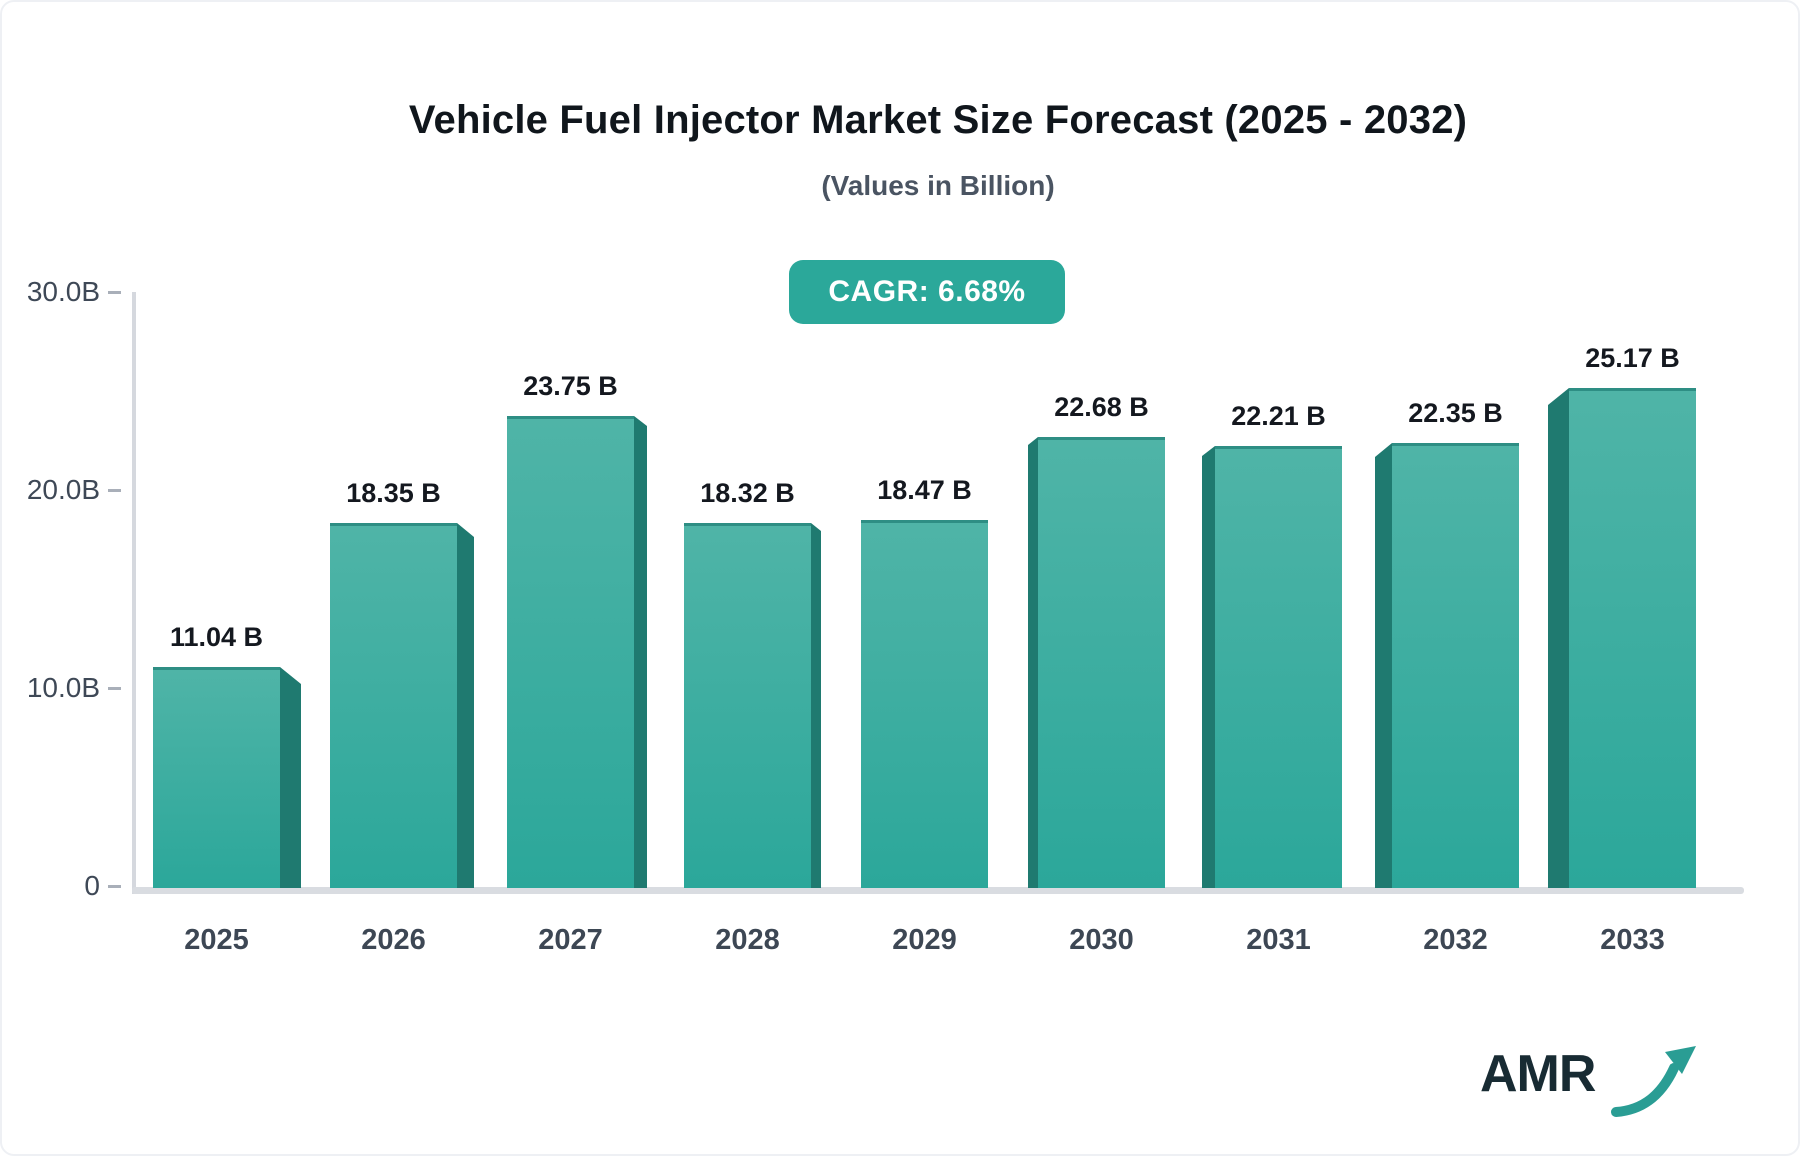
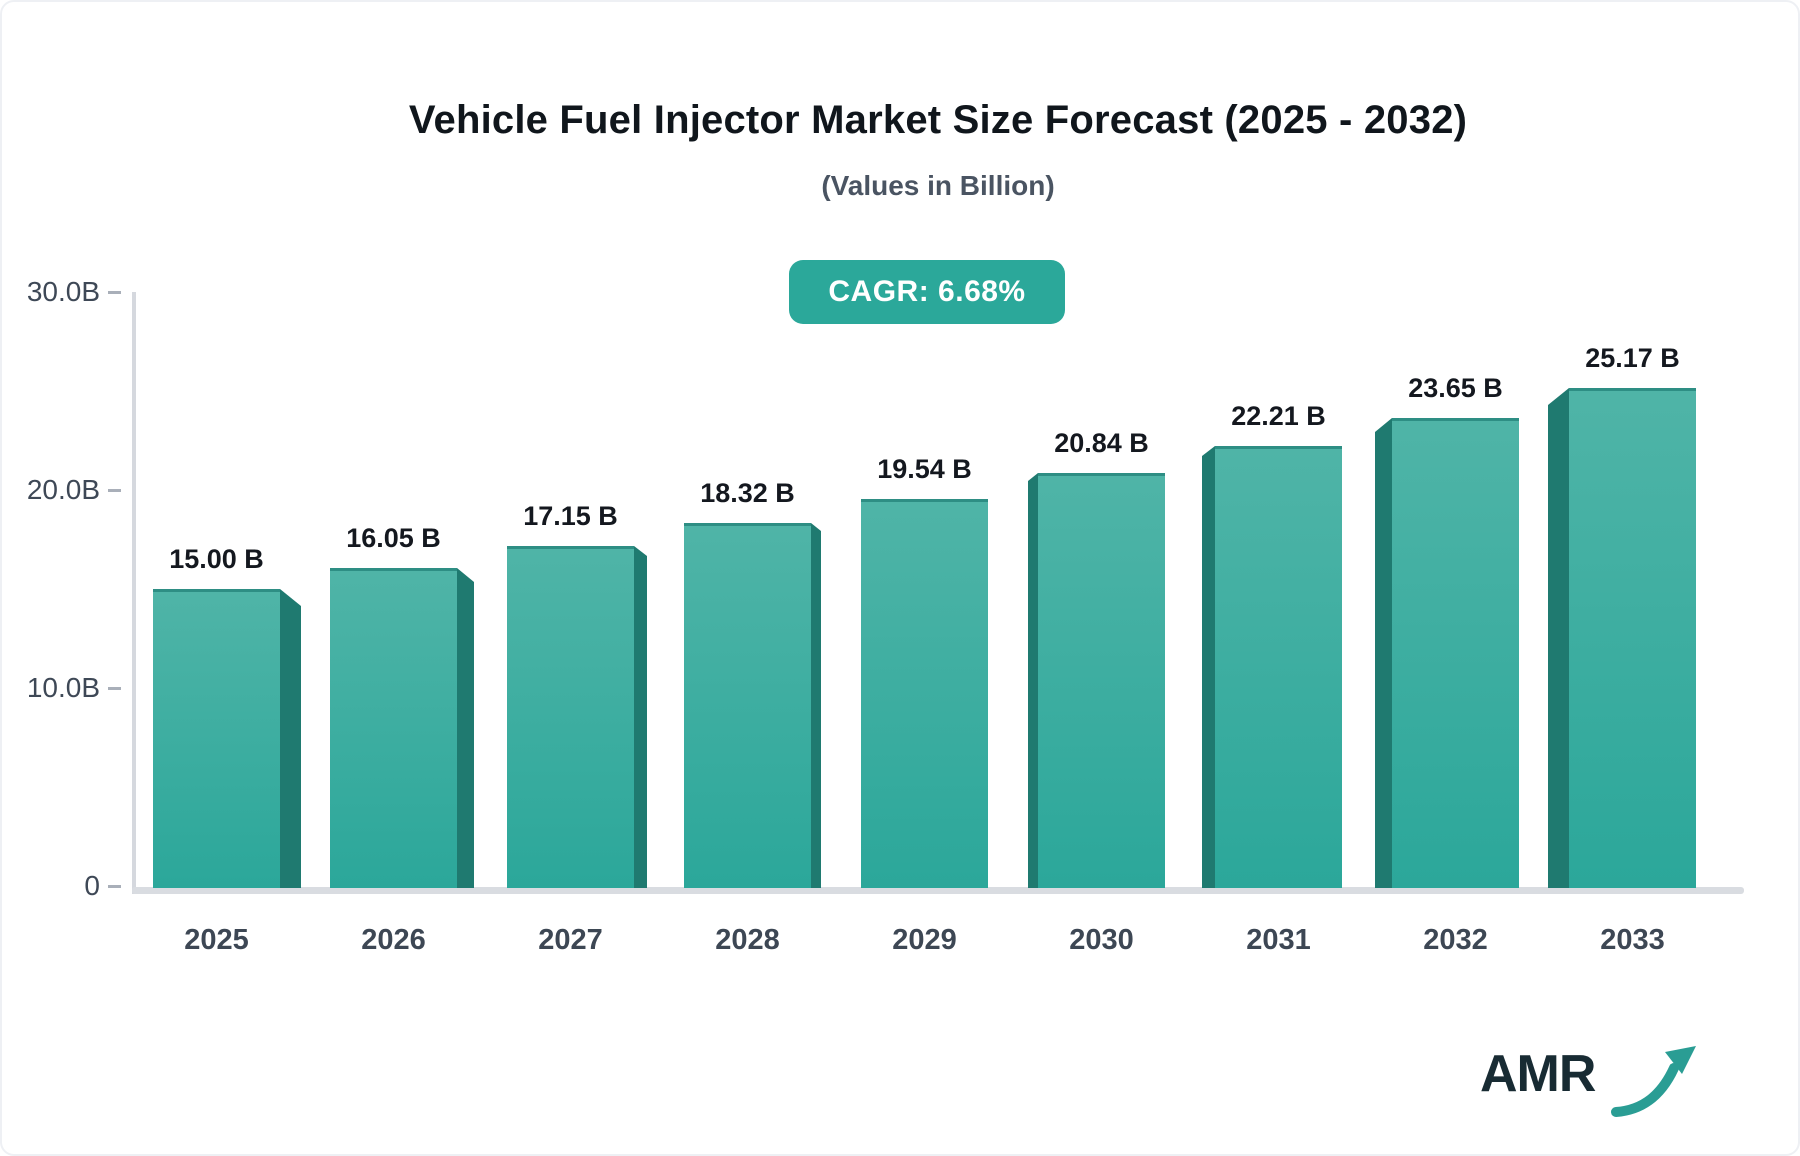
2025: 11.04 -> 15.00
2026: 18.35 -> 16.05
2027: 23.75 -> 17.15
2029: 18.47 -> 19.54
2030: 22.68 -> 20.84
2032: 22.35 -> 23.65
